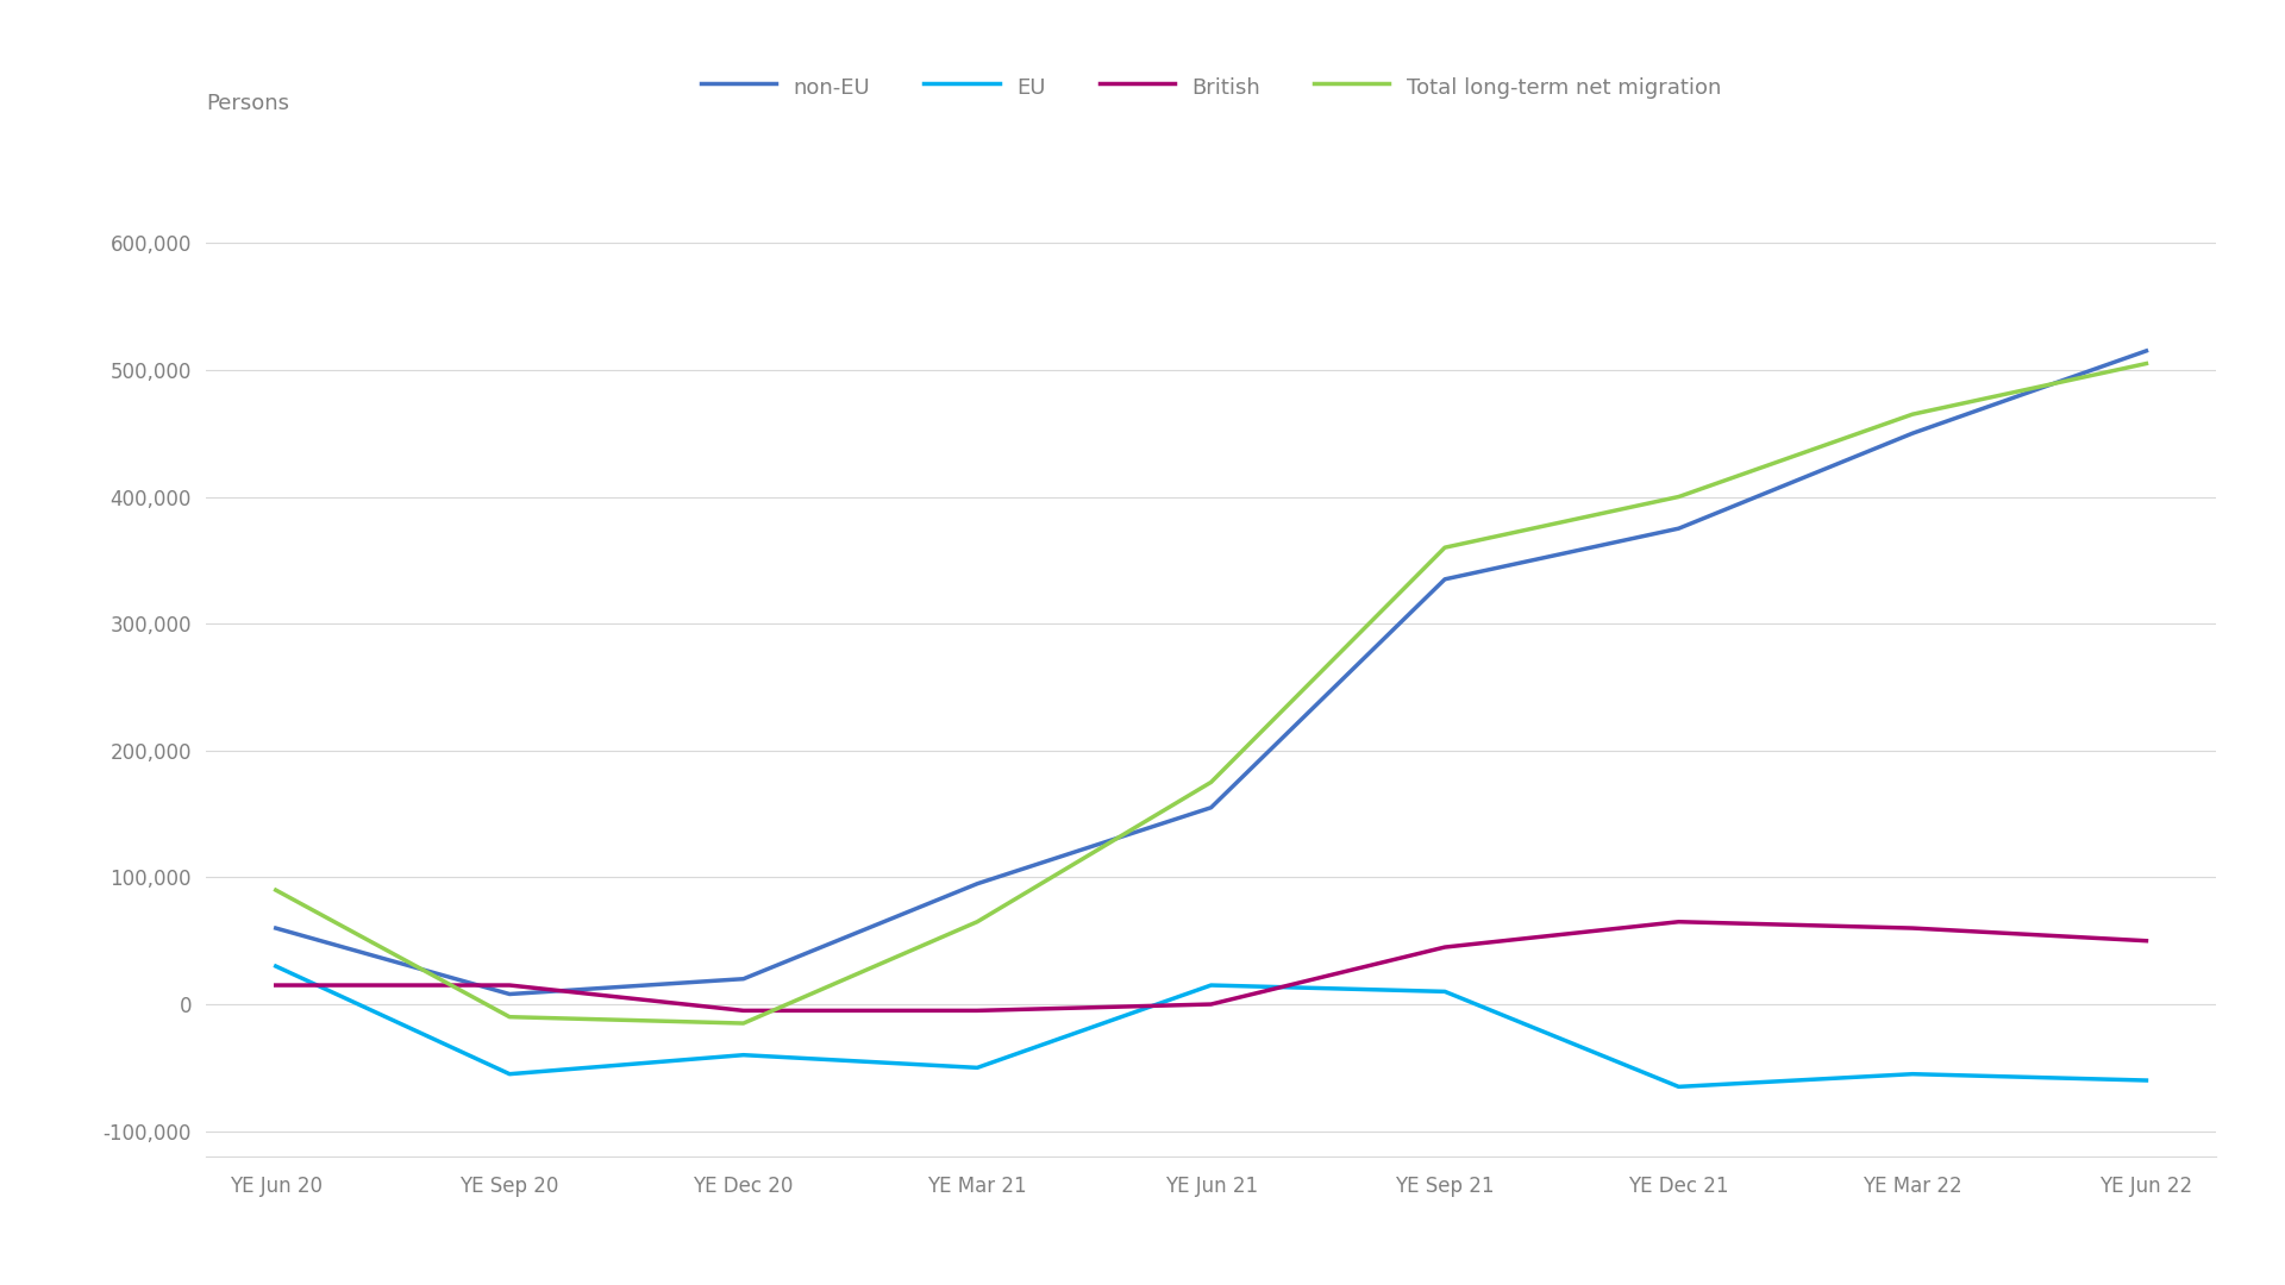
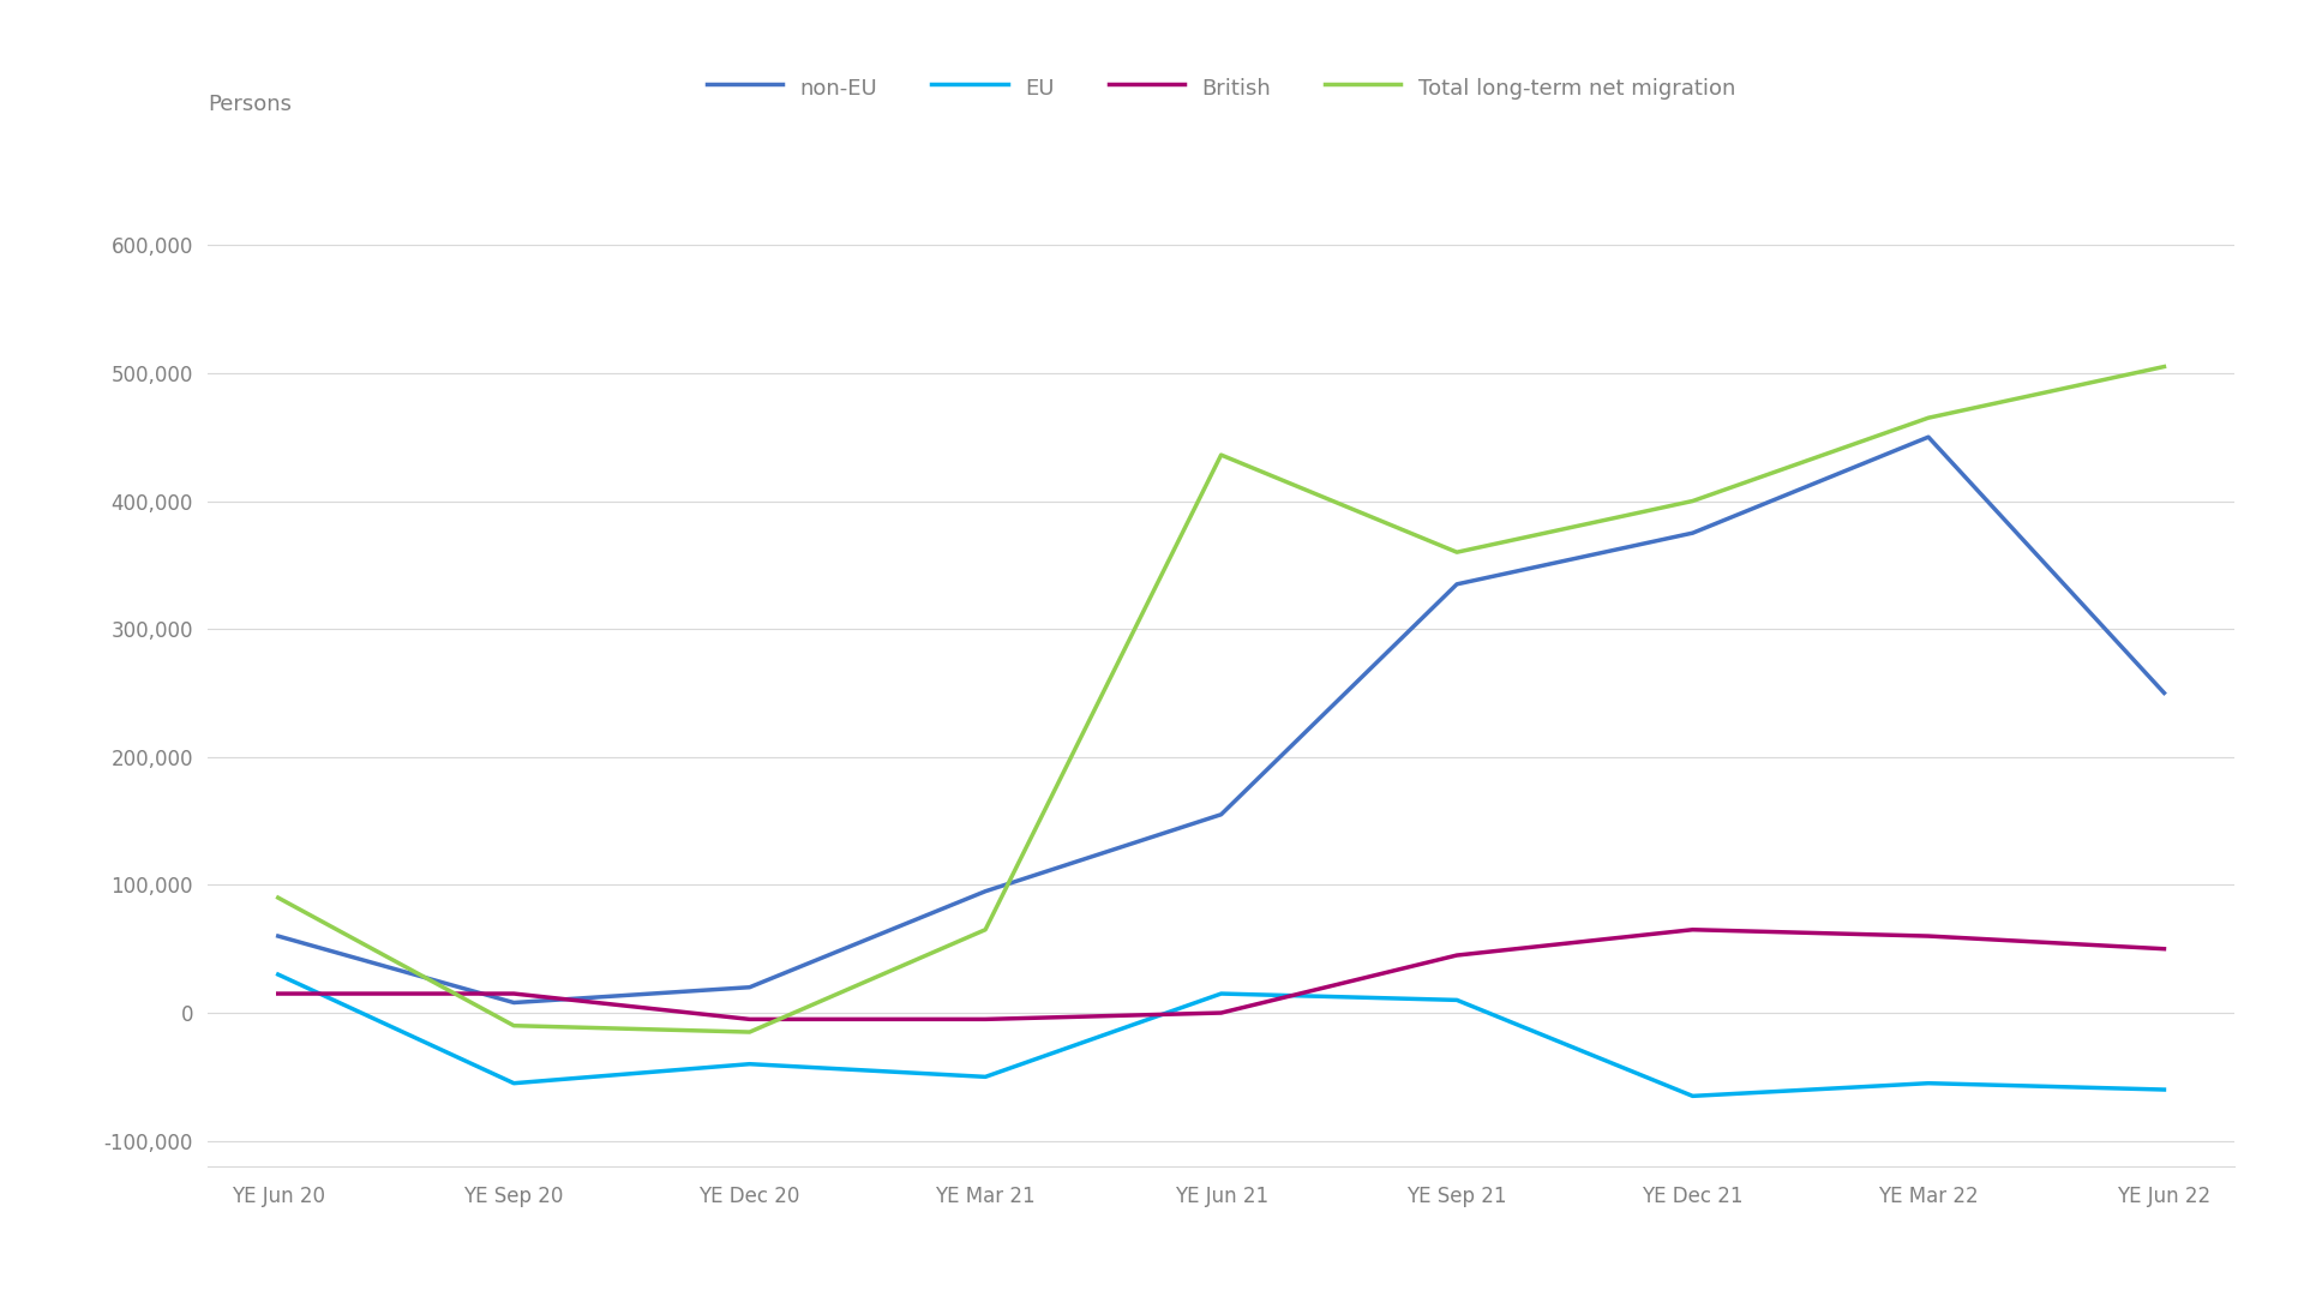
Total long-term net migration/YE Jun 21: 175,000 -> 436,000
non-EU/YE Jun 22: 515,000 -> 250,000
